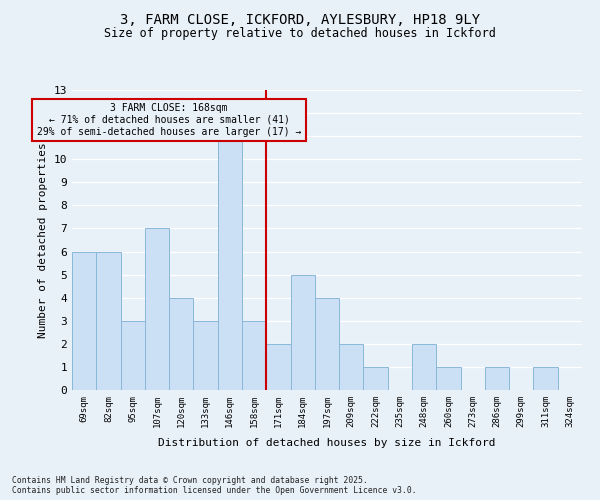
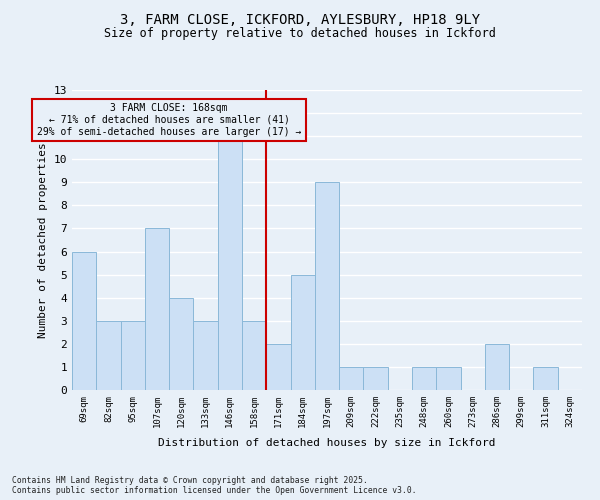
82sqm: 6 -> 3
197sqm: 4 -> 9
209sqm: 2 -> 1
248sqm: 2 -> 1
286sqm: 1 -> 2
